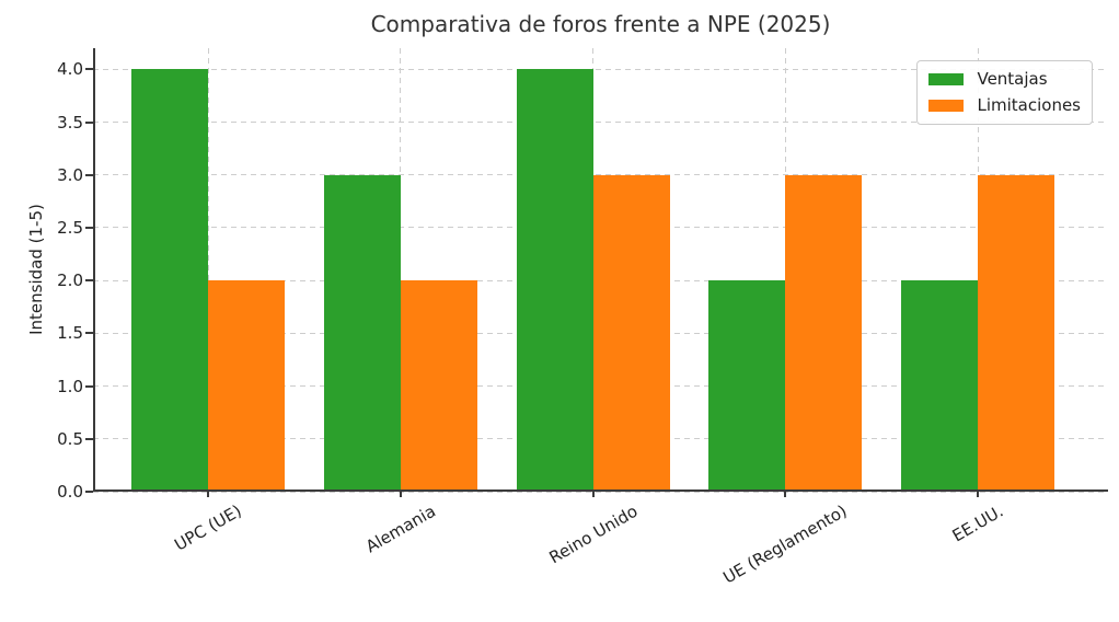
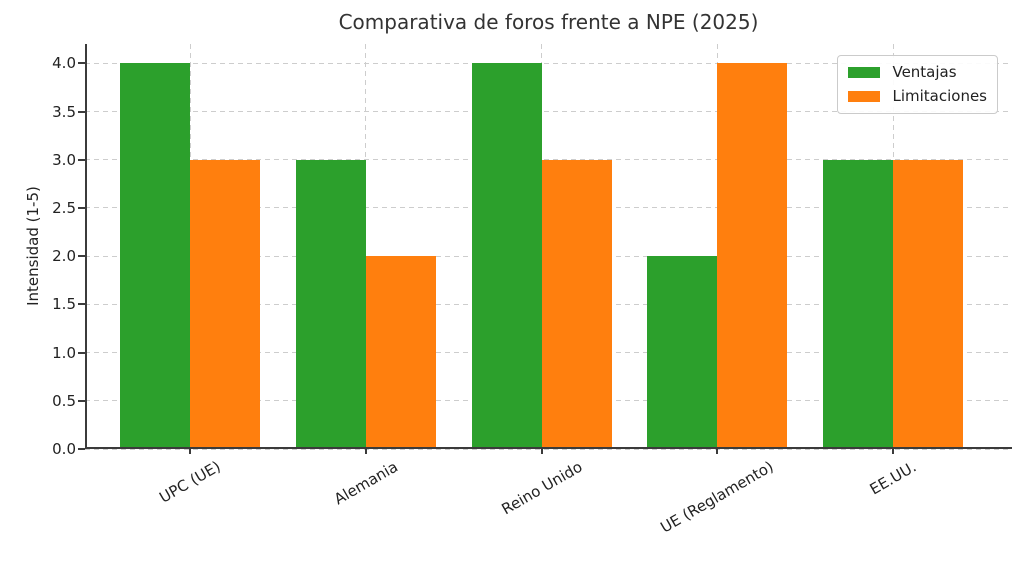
Limitaciones/UPC (UE): 2 -> 3
Limitaciones/UE (Reglamento): 3 -> 4
Ventajas/EE.UU.: 2 -> 3
